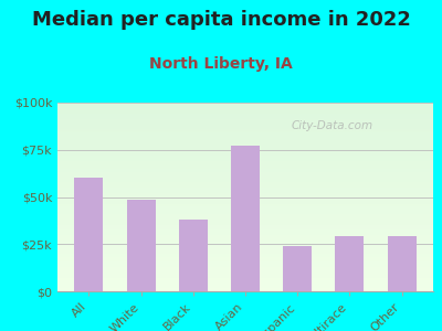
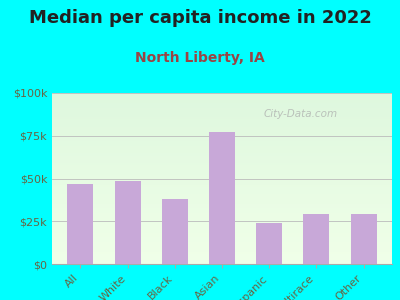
All: $60k -> $47k
